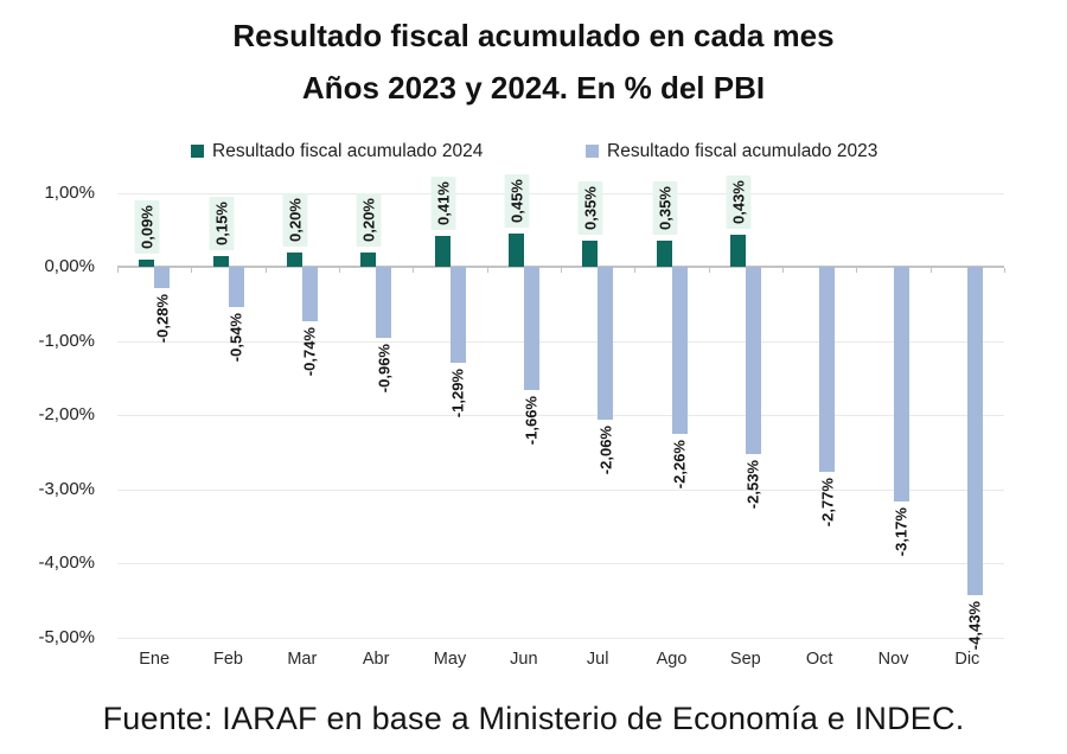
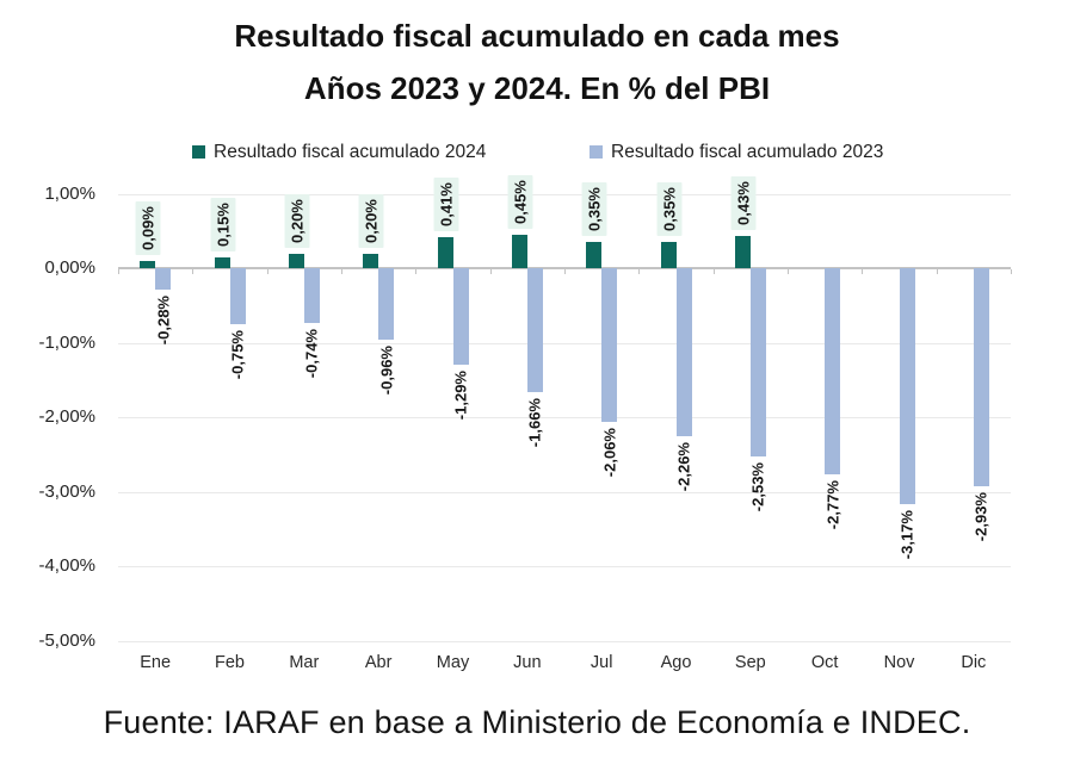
Resultado fiscal acumulado 2023/Feb: -0,54% -> -0,75%
Resultado fiscal acumulado 2023/Dic: -4,43% -> -2,93%
